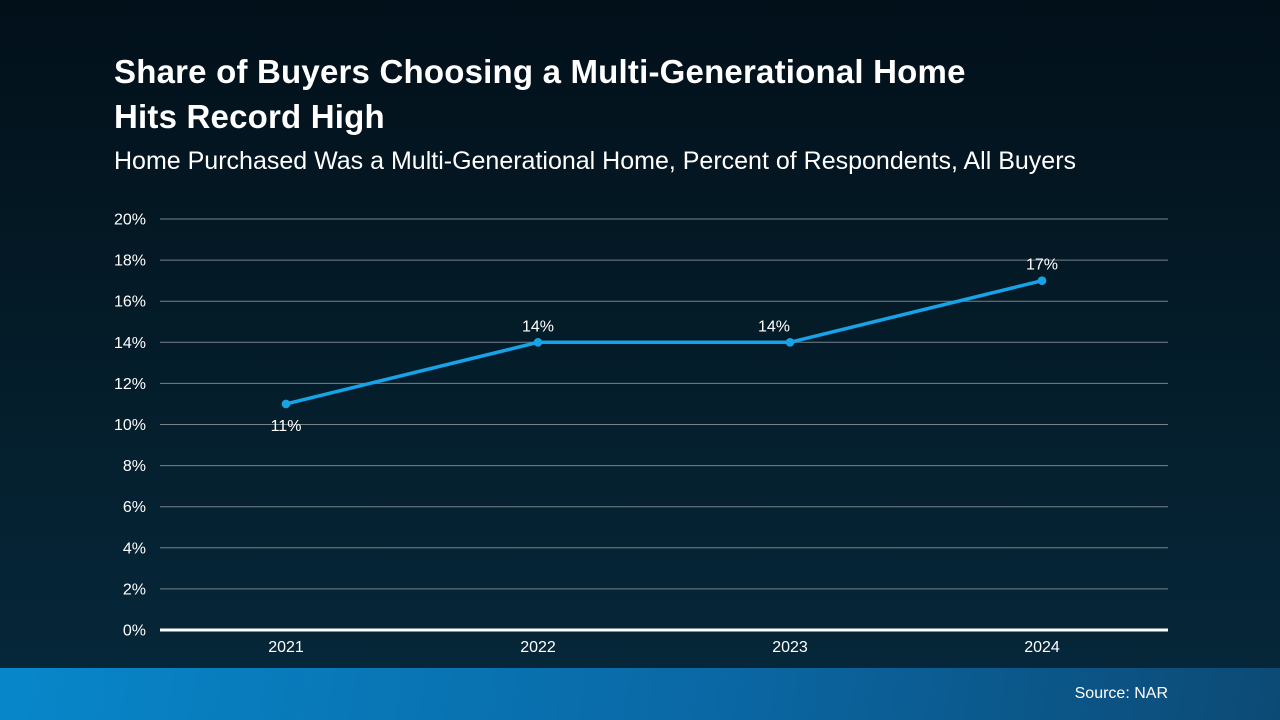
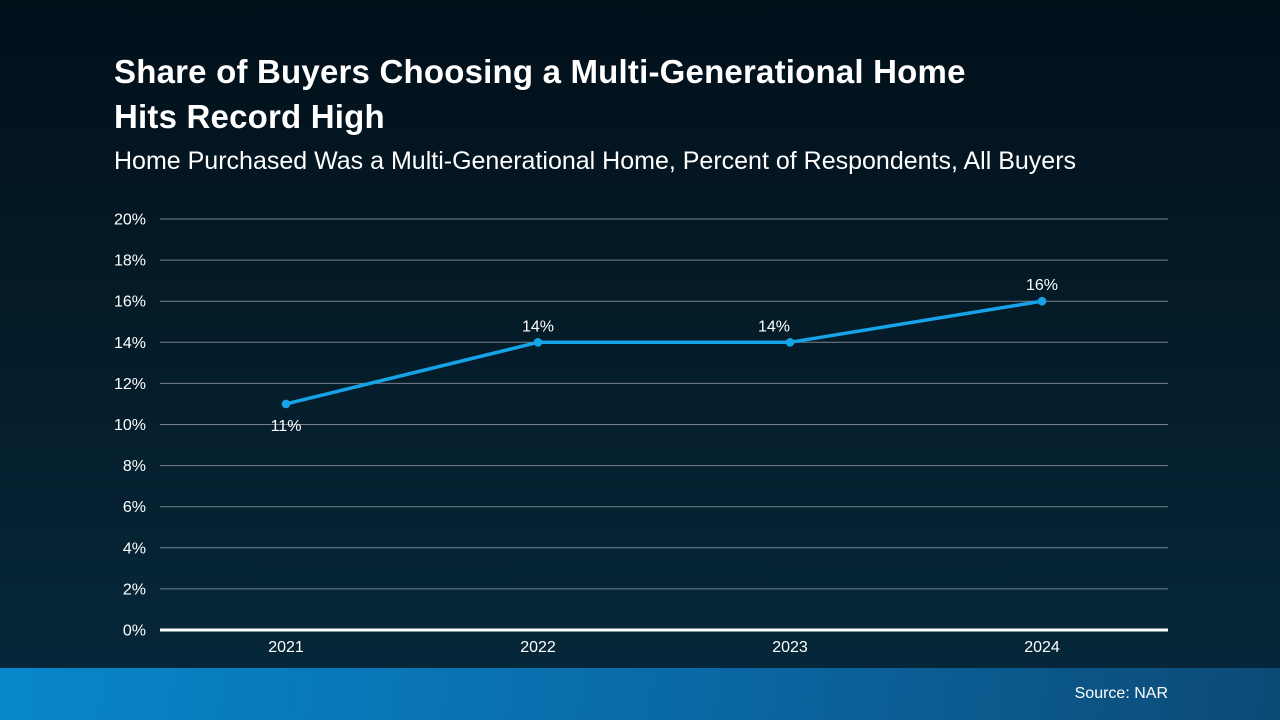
2024: 17% -> 16%
